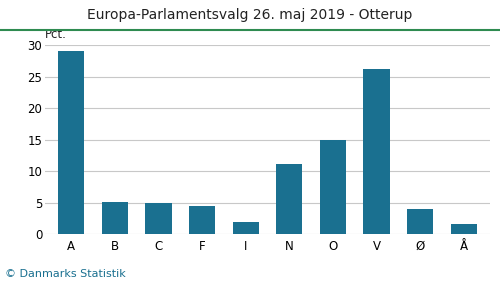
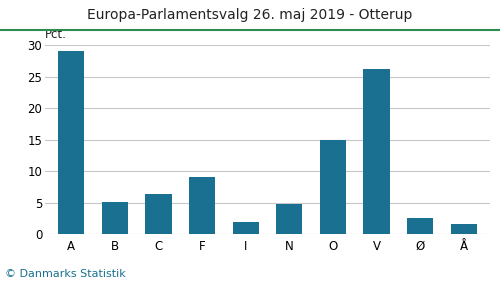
C: 5.0 -> 6.3
F: 4.4 -> 9.0
N: 11.2 -> 4.7
Ø: 4.0 -> 2.6
